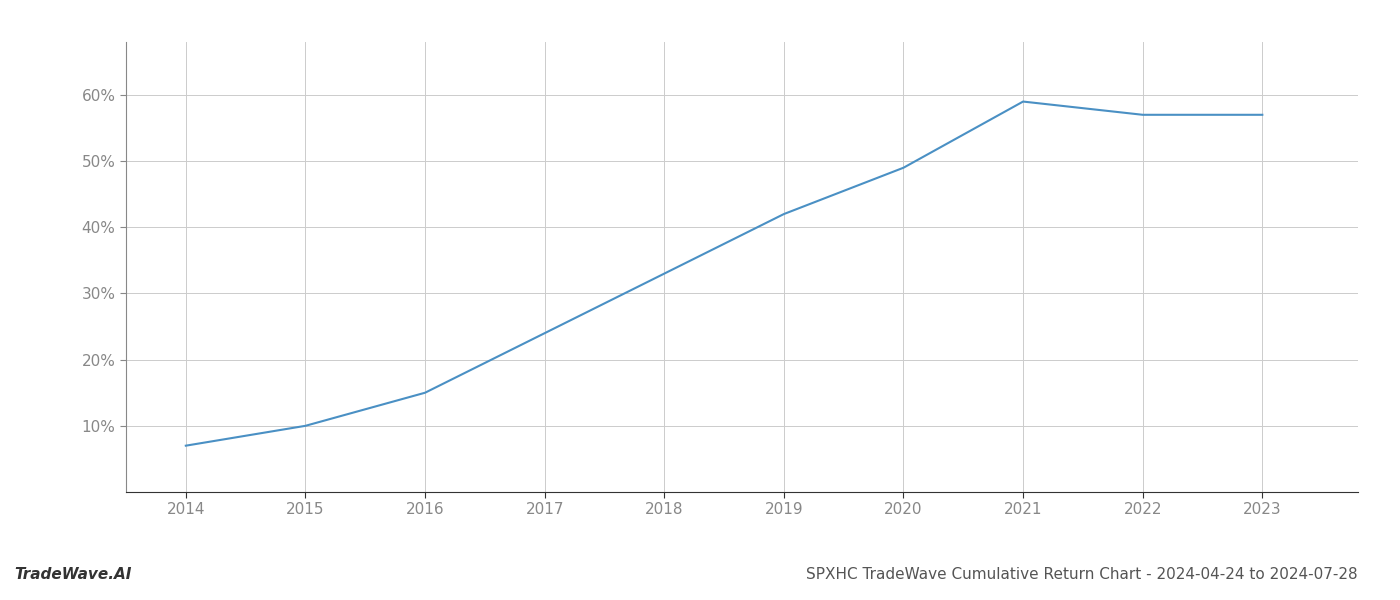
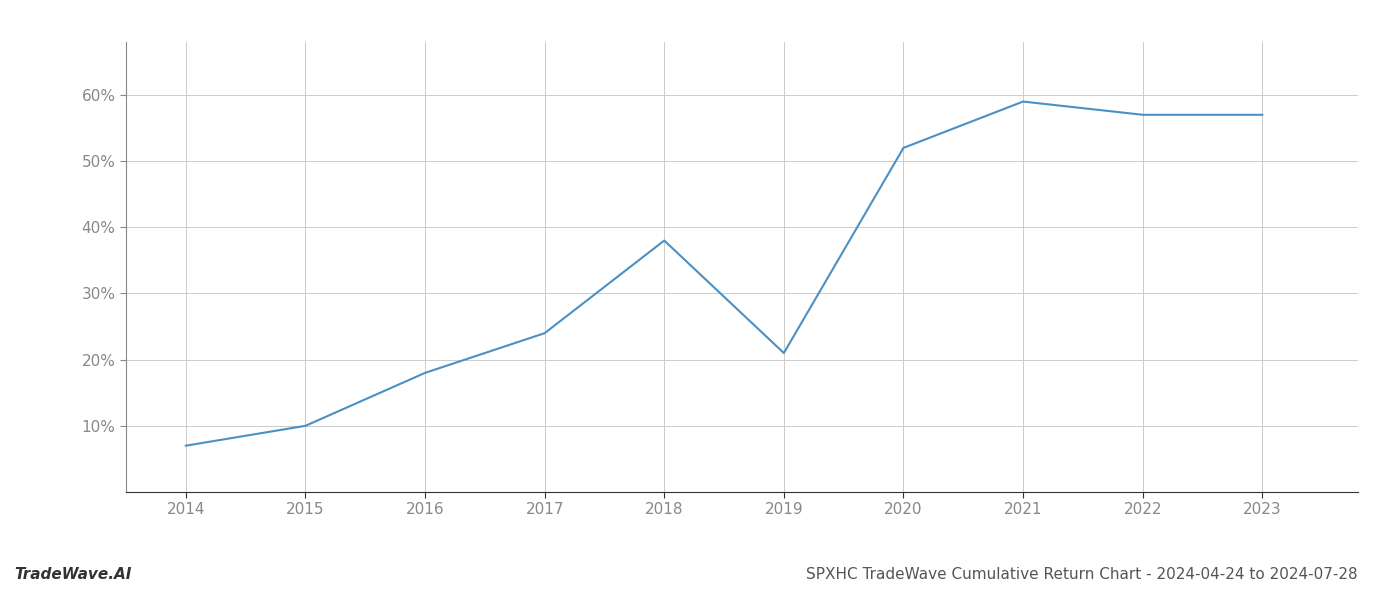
2016: 15% -> 18%
2018: 33% -> 38%
2019: 42% -> 21%
2020: 49% -> 52%
